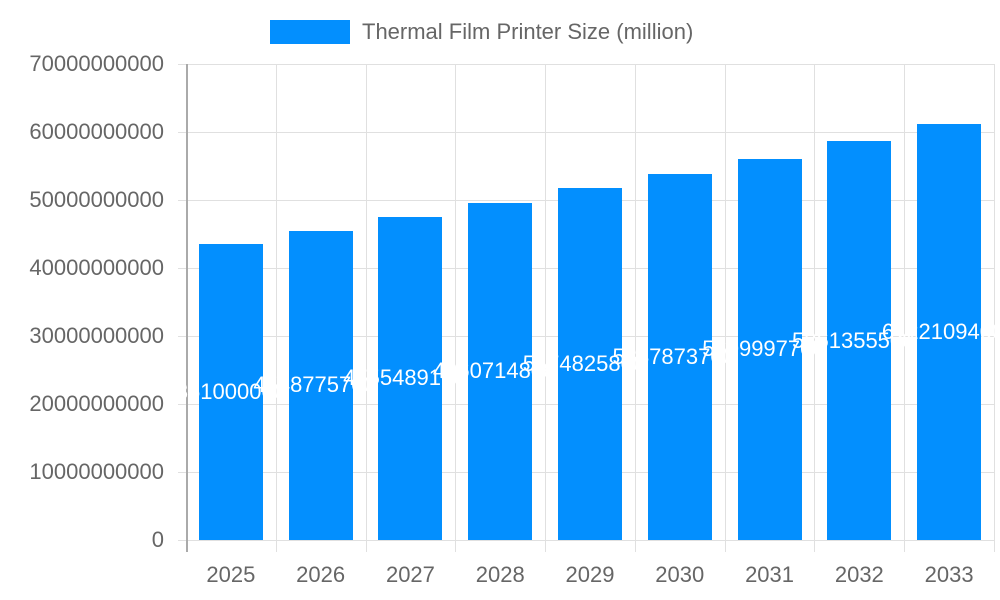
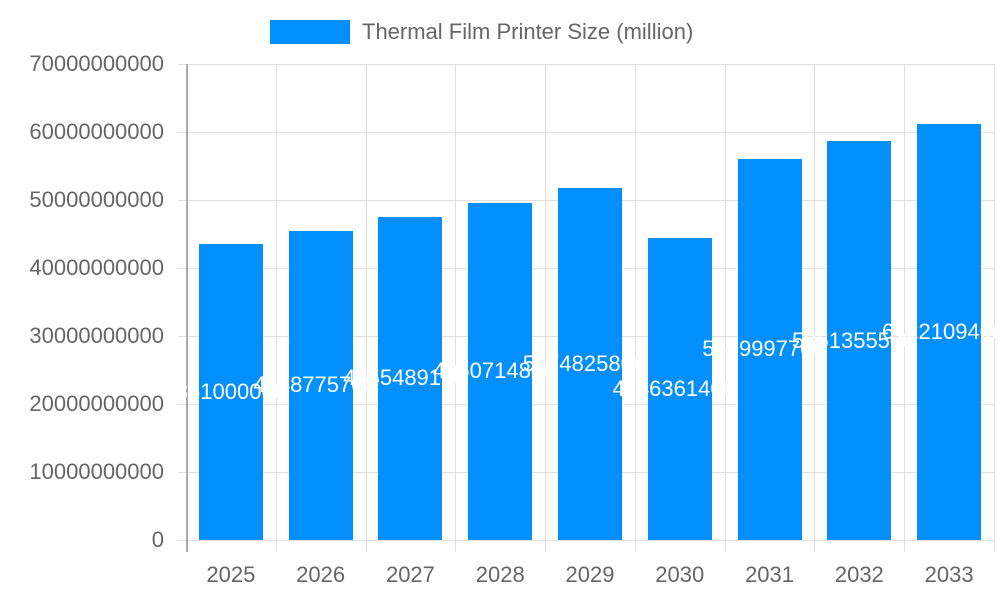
2030: 53878737000 -> 44463614000
